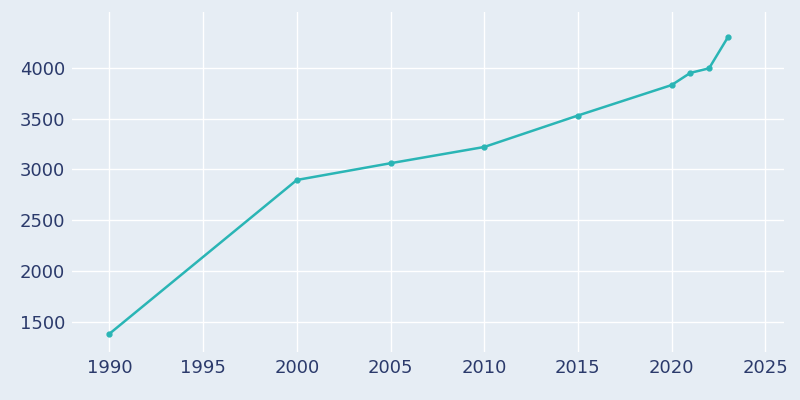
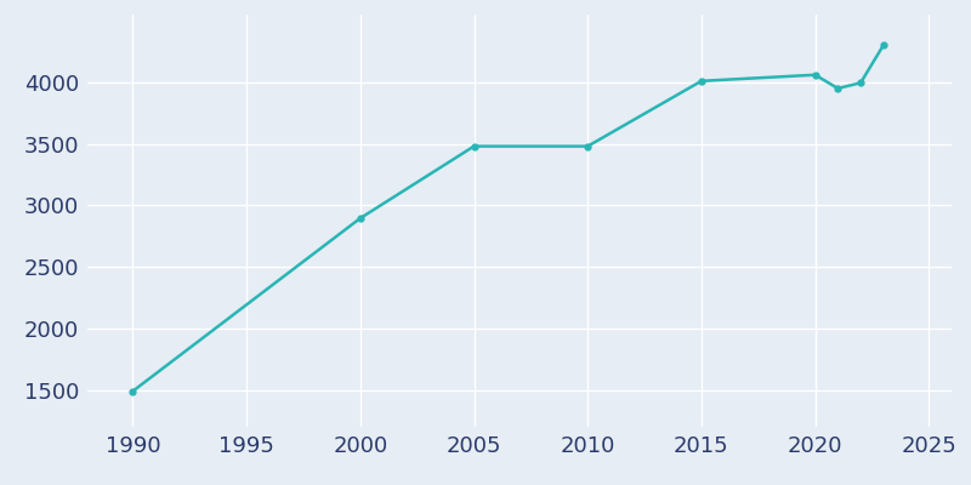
1990: 1380 -> 1490
2005: 3060 -> 3480
2010: 3220 -> 3480
2015: 3530 -> 4010
2020: 3830 -> 4060
